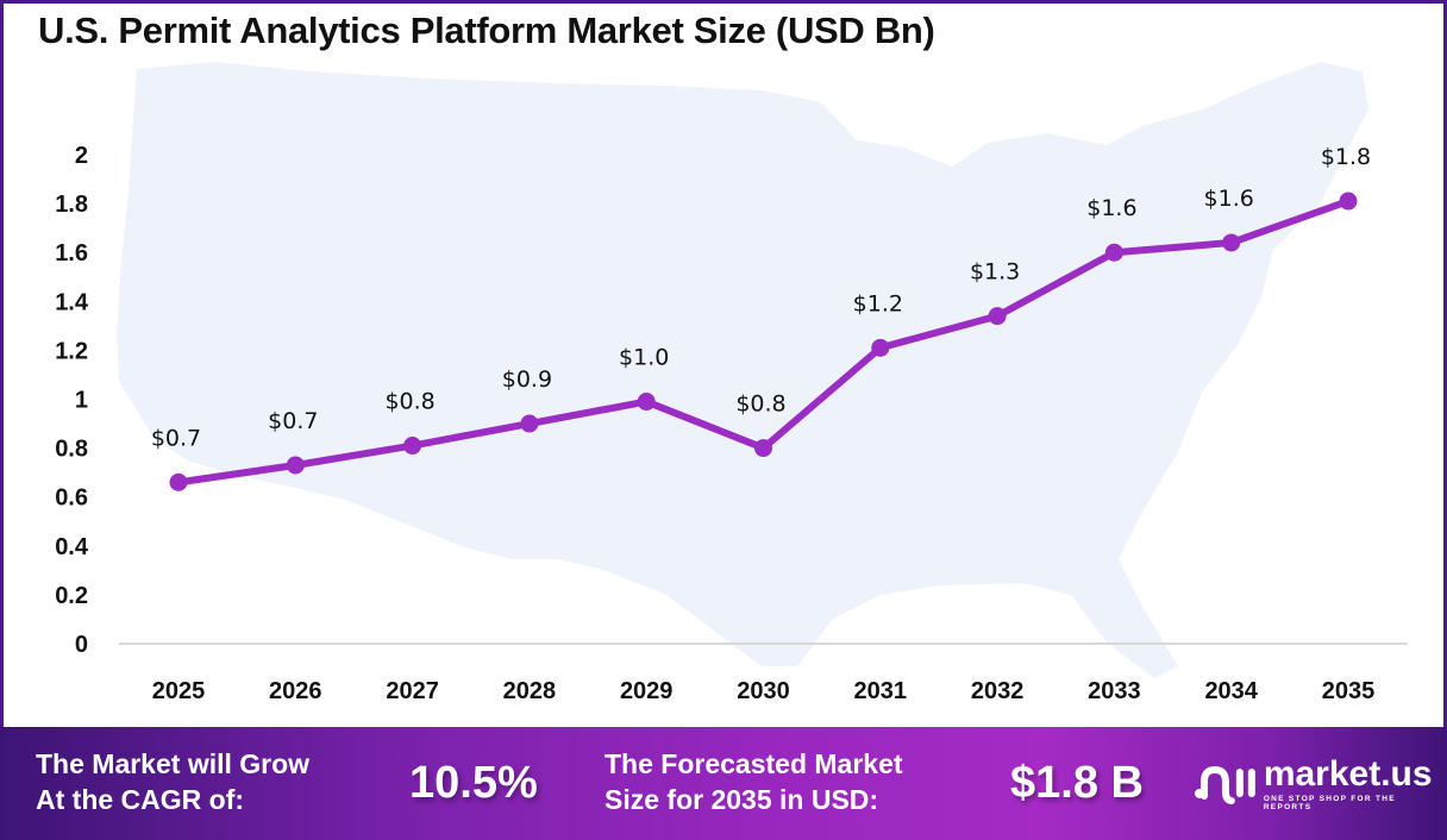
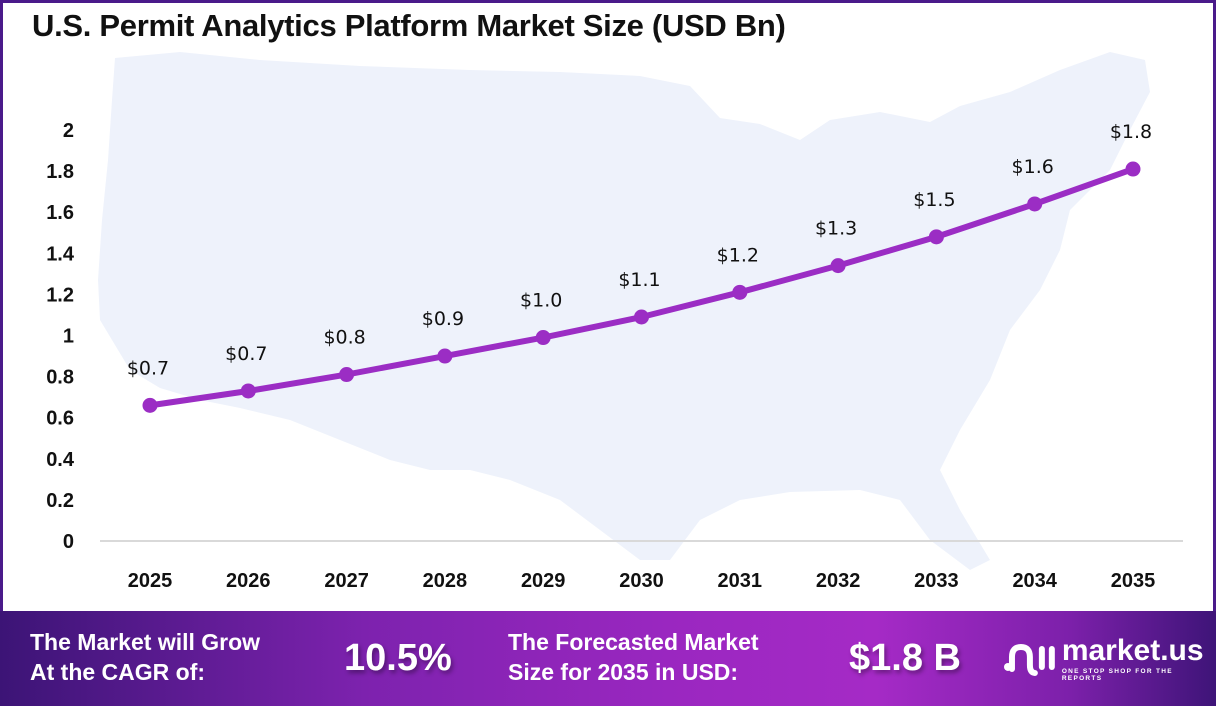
2030: $0.8 -> $1.1
2033: $1.6 -> $1.5
